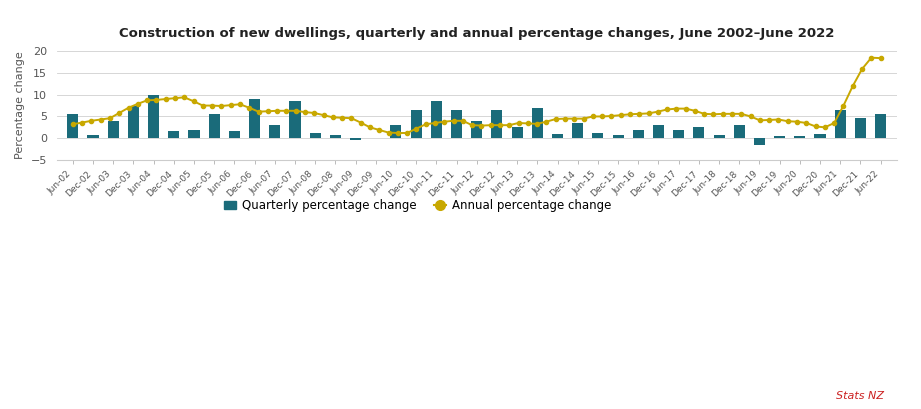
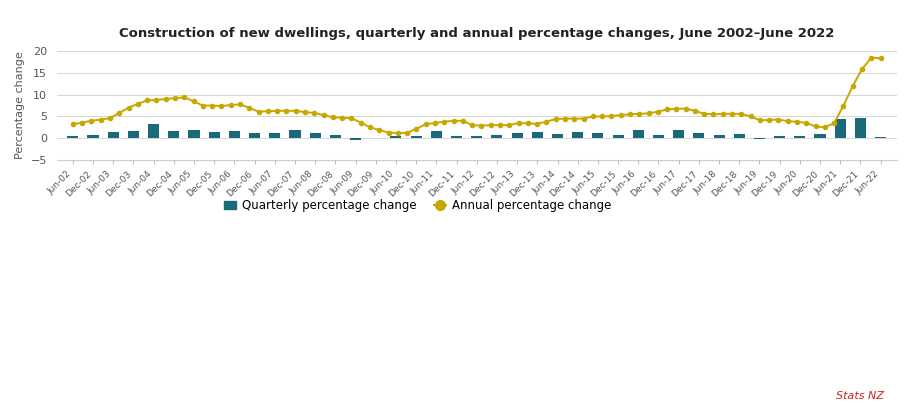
Quarterly percentage change/Jun-02: 5.5 -> 0.5
Quarterly percentage change/Jun-03: 4.0 -> 1.5
Quarterly percentage change/Dec-03: 7.5 -> 1.7
Quarterly percentage change/Jun-04: 10.0 -> 3.2
Quarterly percentage change/Dec-05: 5.5 -> 1.5
Quarterly percentage change/Dec-06: 9.0 -> 1.1
Quarterly percentage change/Jun-07: 3.0 -> 1.3
Quarterly percentage change/Dec-07: 8.5 -> 2.0
Quarterly percentage change/Jun-10: 3.0 -> 0.4
Quarterly percentage change/Dec-10: 6.5 -> 0.5
Quarterly percentage change/Jun-11: 8.5 -> 1.7
Quarterly percentage change/Dec-11: 6.5 -> 0.5
Quarterly percentage change/Jun-12: 4.0 -> 0.6
Quarterly percentage change/Dec-12: 6.5 -> 0.8
Quarterly percentage change/Jun-13: 2.5 -> 1.2
Quarterly percentage change/Dec-13: 7.0 -> 1.4
Quarterly percentage change/Dec-14: 3.5 -> 1.4
Quarterly percentage change/Dec-16: 3.0 -> 0.7
Quarterly percentage change/Dec-17: 2.5 -> 1.2
Quarterly percentage change/Dec-18: 3.0 -> 0.9
Quarterly percentage change/Jun-19: -1.5 -> -0.2
Quarterly percentage change/Jun-21: 6.5 -> 4.5
Quarterly percentage change/Jun-22: 5.5 -> 0.3
